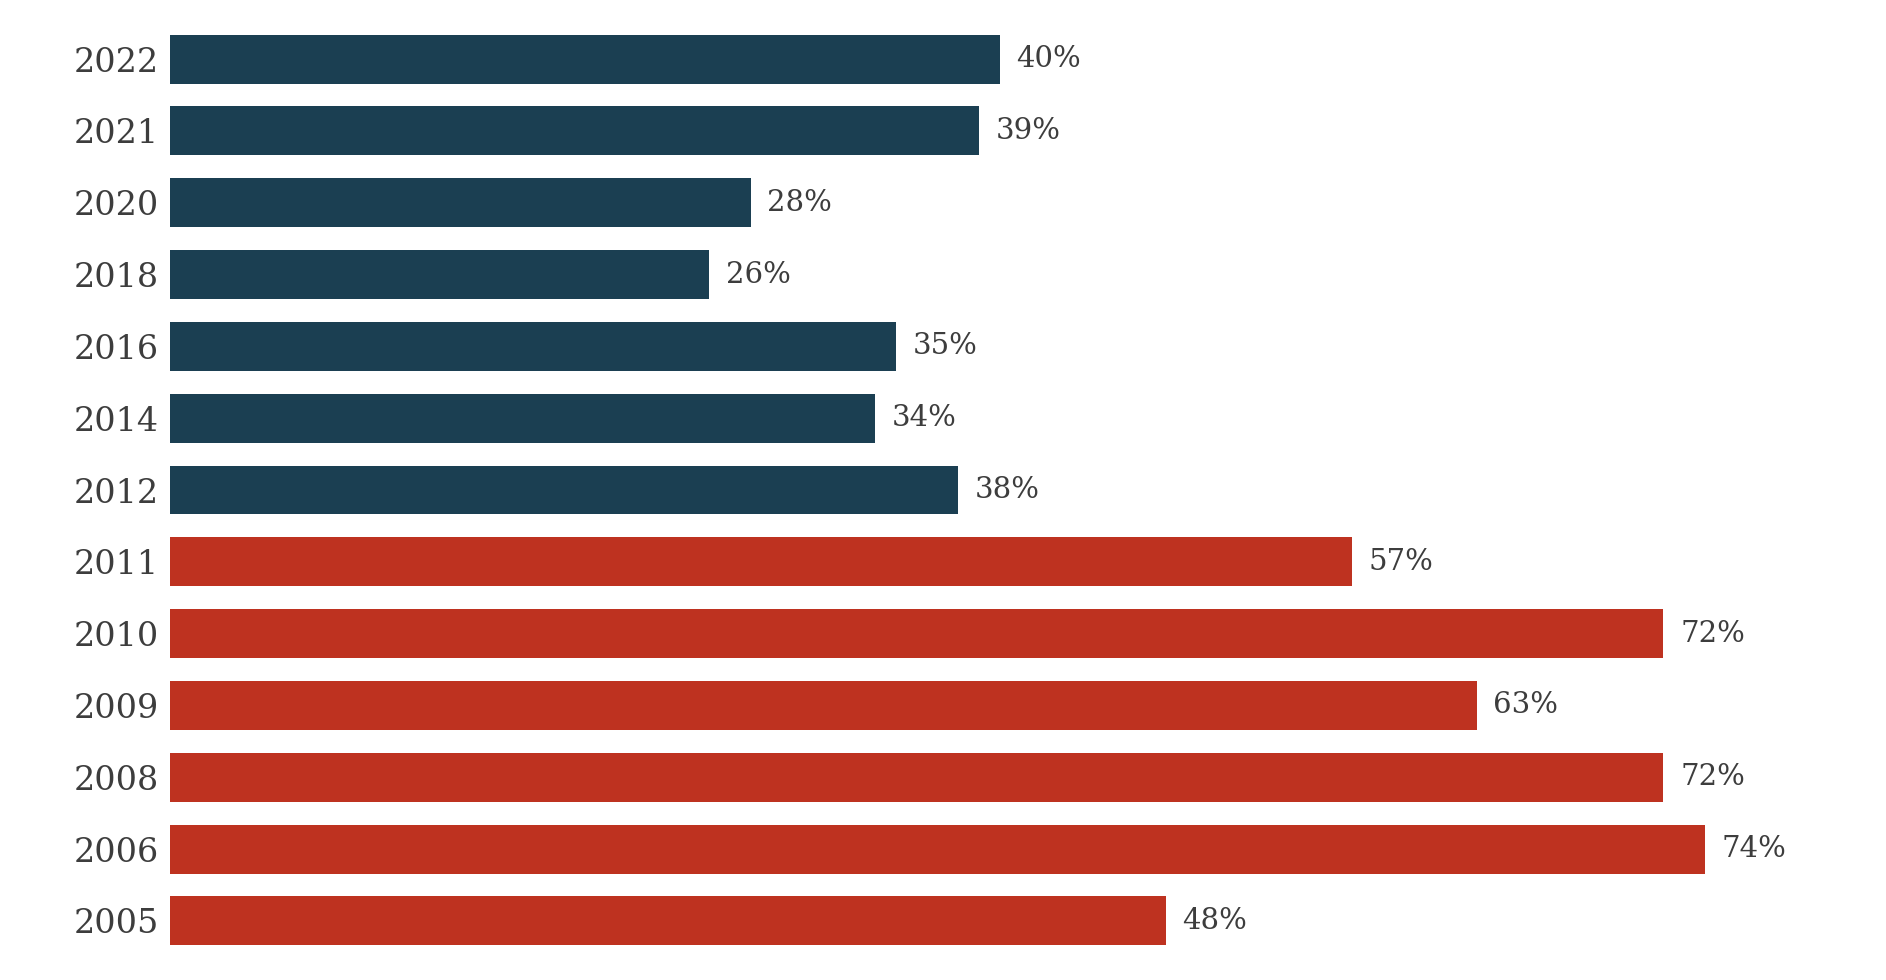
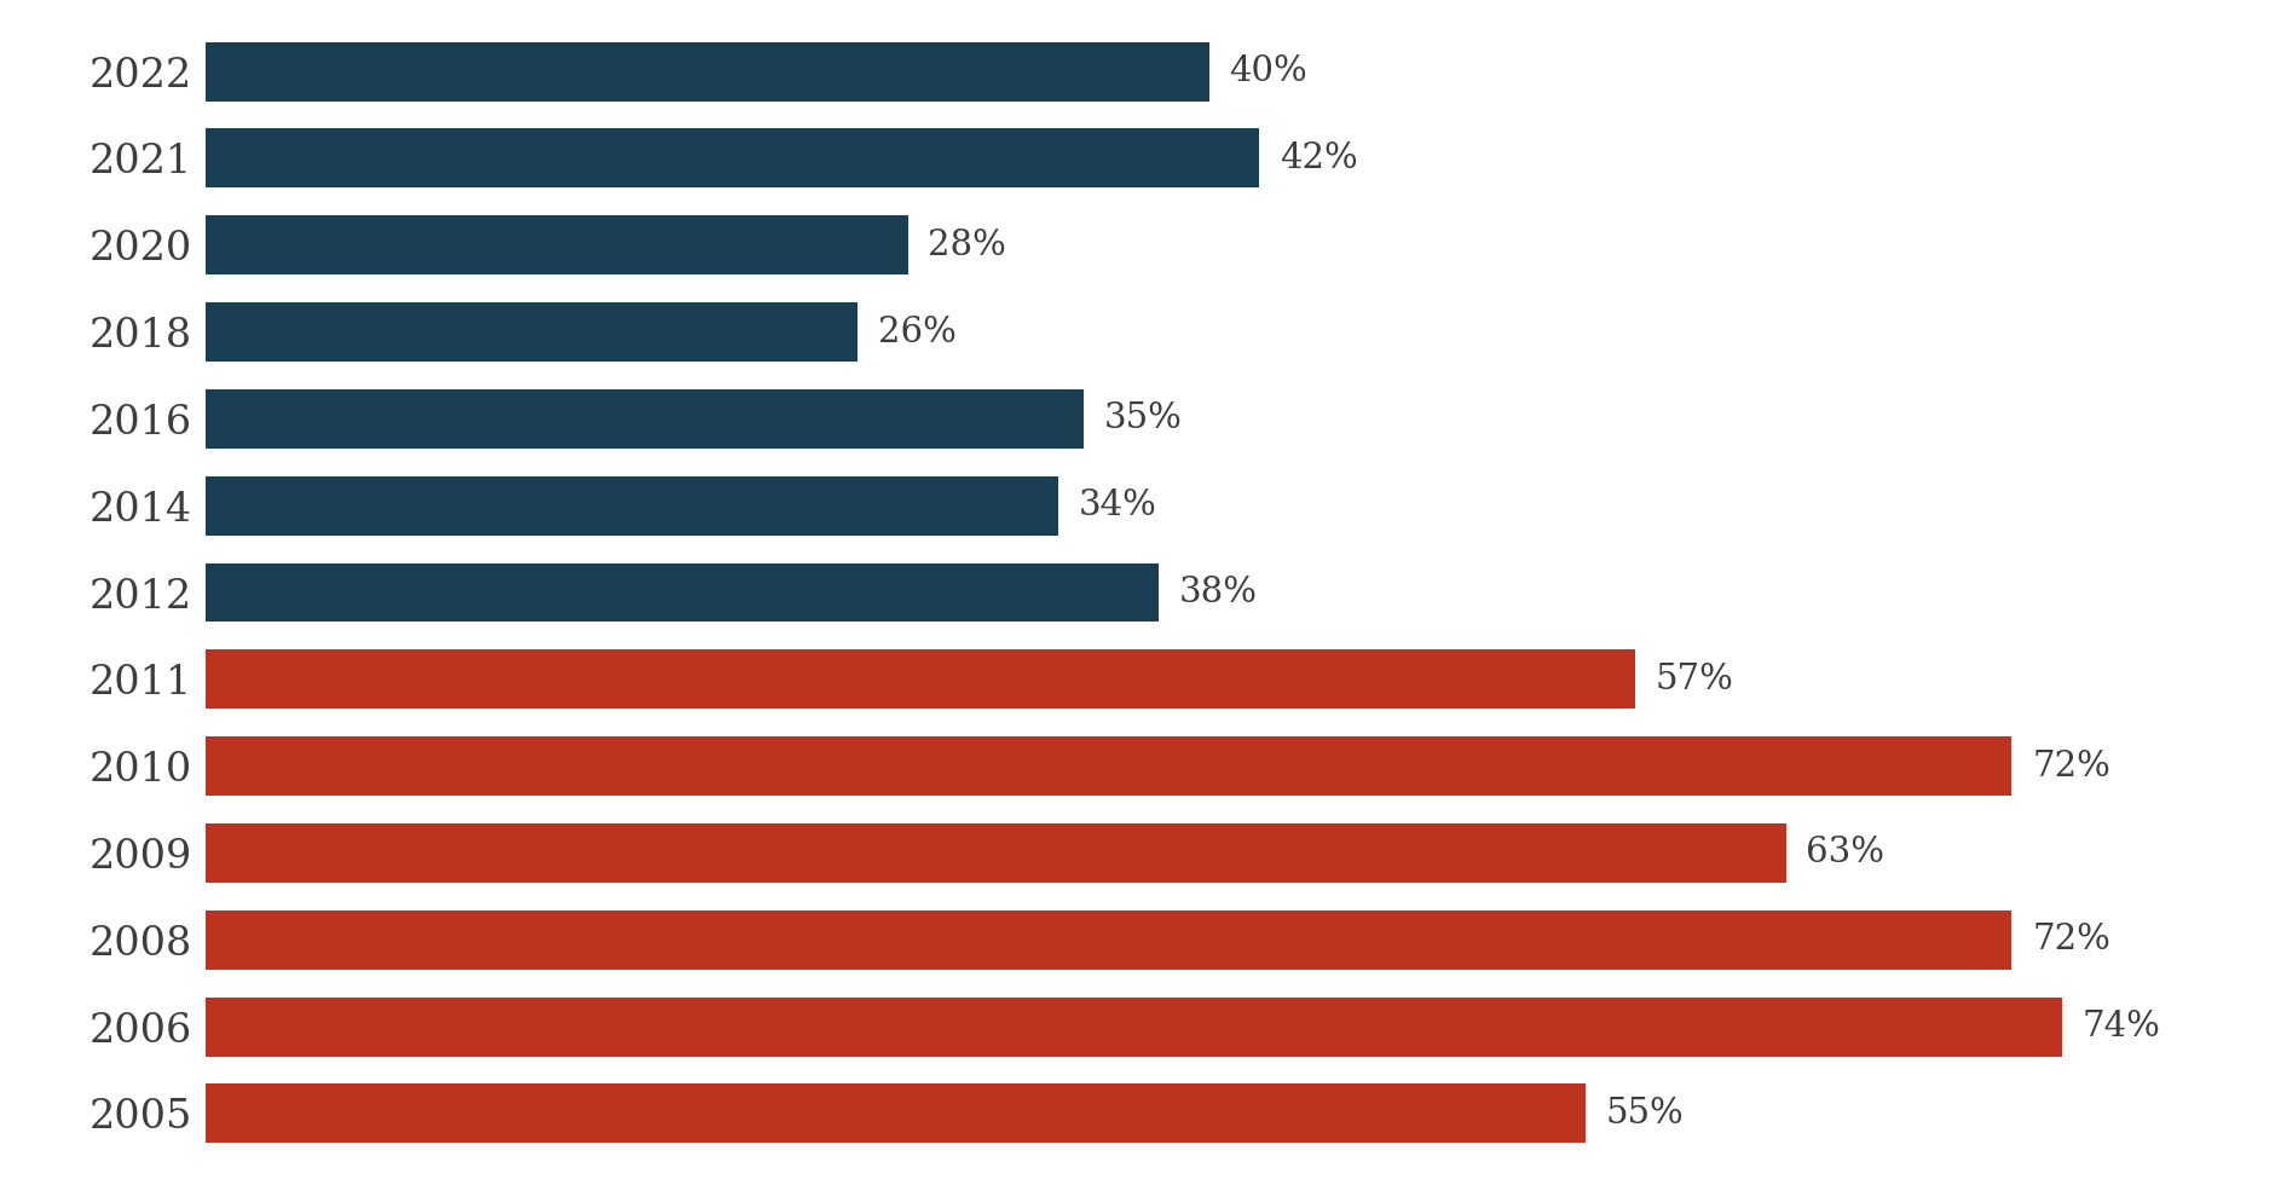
2021: 39% -> 42%
2005: 48% -> 55%
